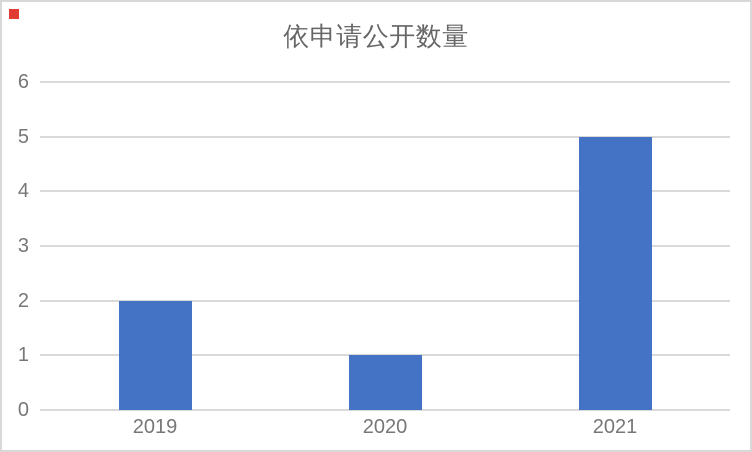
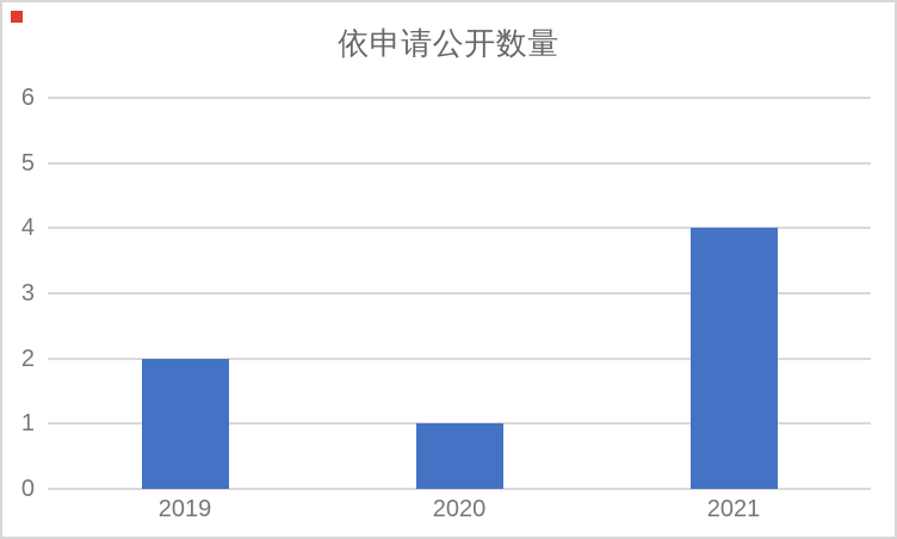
2021: 5 -> 4
